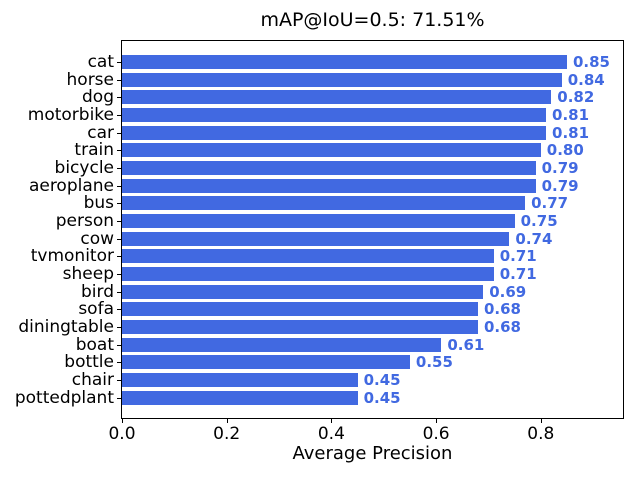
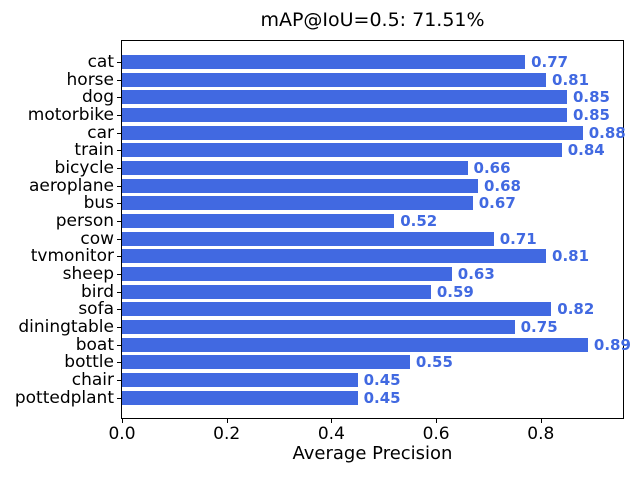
cat: 0.85 -> 0.77
horse: 0.84 -> 0.81
dog: 0.82 -> 0.85
motorbike: 0.81 -> 0.85
car: 0.81 -> 0.88
train: 0.80 -> 0.84
bicycle: 0.79 -> 0.66
aeroplane: 0.79 -> 0.68
bus: 0.77 -> 0.67
person: 0.75 -> 0.52
cow: 0.74 -> 0.71
tvmonitor: 0.71 -> 0.81
sheep: 0.71 -> 0.63
bird: 0.69 -> 0.59
sofa: 0.68 -> 0.82
diningtable: 0.68 -> 0.75
boat: 0.61 -> 0.89
